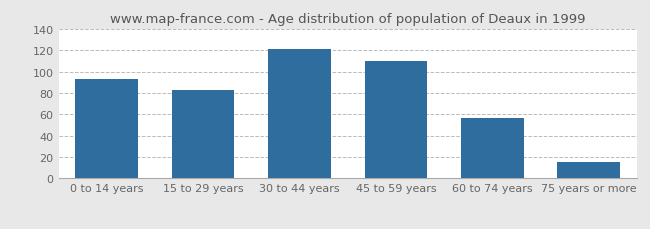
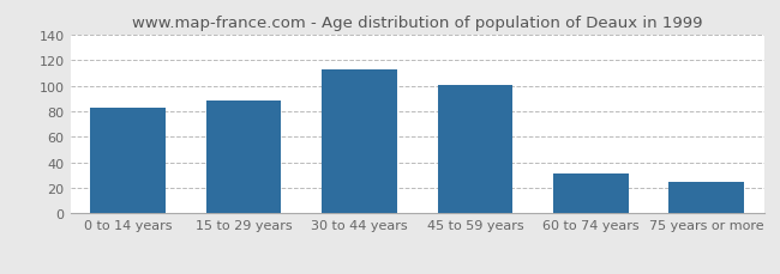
0 to 14 years: 93 -> 83
15 to 29 years: 83 -> 88
30 to 44 years: 121 -> 113
45 to 59 years: 110 -> 101
60 to 74 years: 57 -> 31
75 years or more: 15 -> 25
